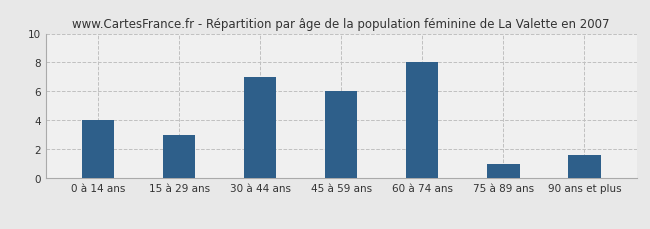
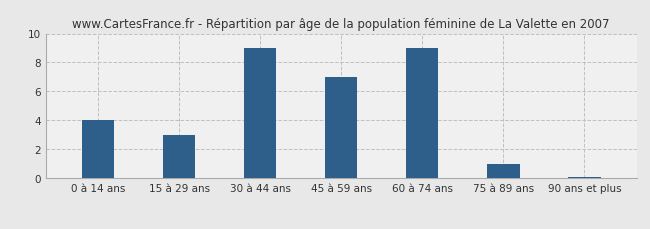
30 à 44 ans: 7.0 -> 9.0
45 à 59 ans: 6.0 -> 7.0
60 à 74 ans: 8.0 -> 9.0
90 ans et plus: 1.6 -> 0.1
